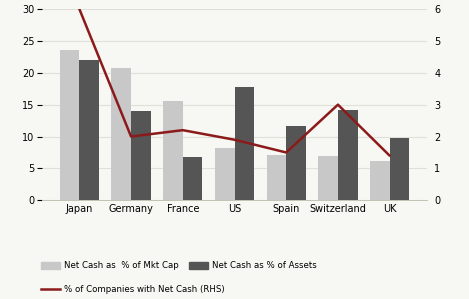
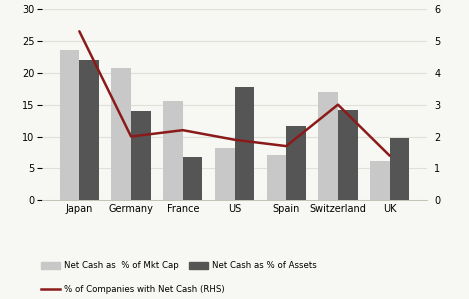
% of Companies with Net Cash (RHS)/Japan: 6.0 -> 5.3
% of Companies with Net Cash (RHS)/Spain: 1.5 -> 1.7
Net Cash as % of Mkt Cap/Switzerland: 7.0 -> 17.0
